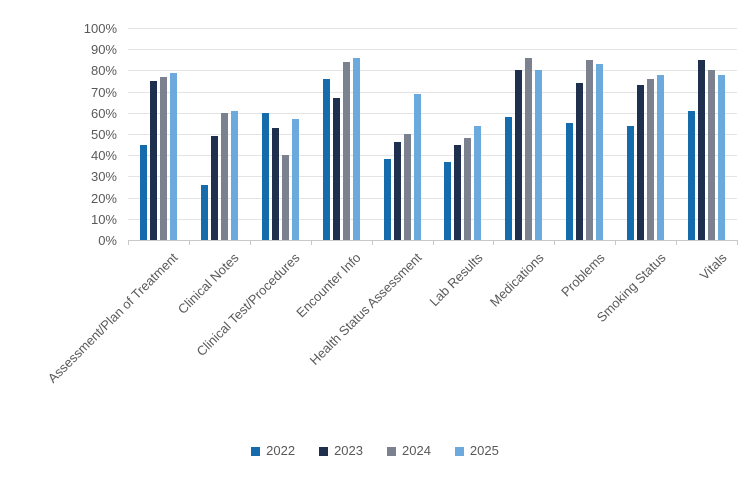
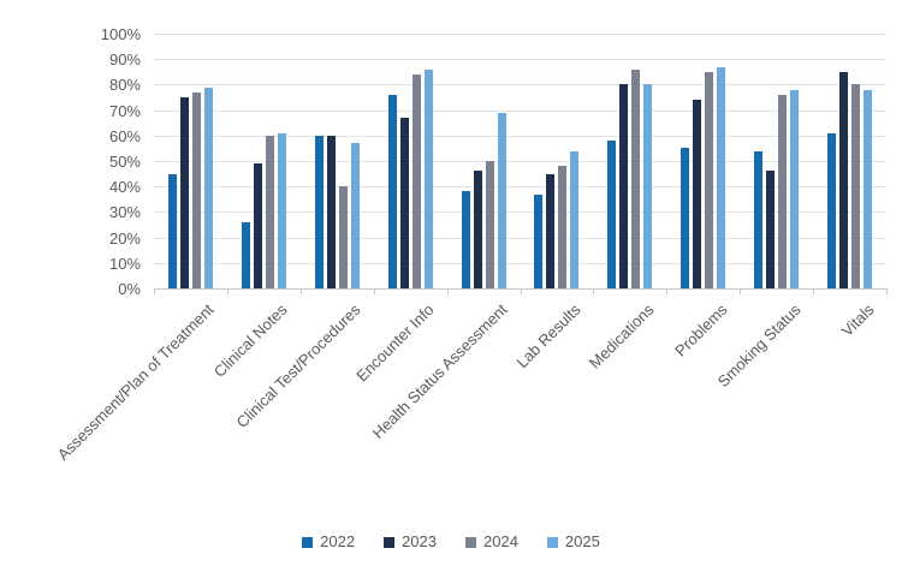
2023/Clinical Test/Procedures: 53% -> 60%
2025/Problems: 83% -> 87%
2023/Smoking Status: 73% -> 46%
